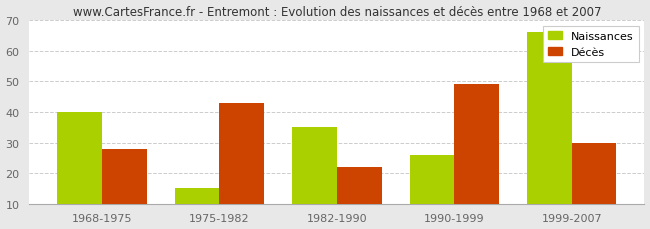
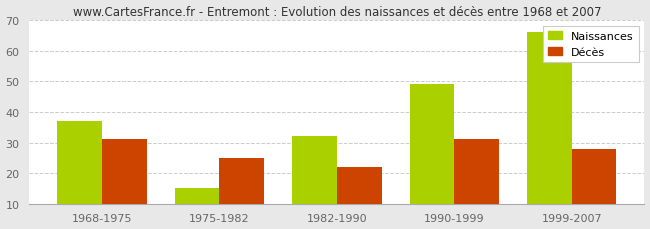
Naissances/1968-1975: 40 -> 37
Décès/1968-1975: 28 -> 31
Décès/1975-1982: 43 -> 25
Naissances/1982-1990: 35 -> 32
Naissances/1990-1999: 26 -> 49
Décès/1990-1999: 49 -> 31
Décès/1999-2007: 30 -> 28
